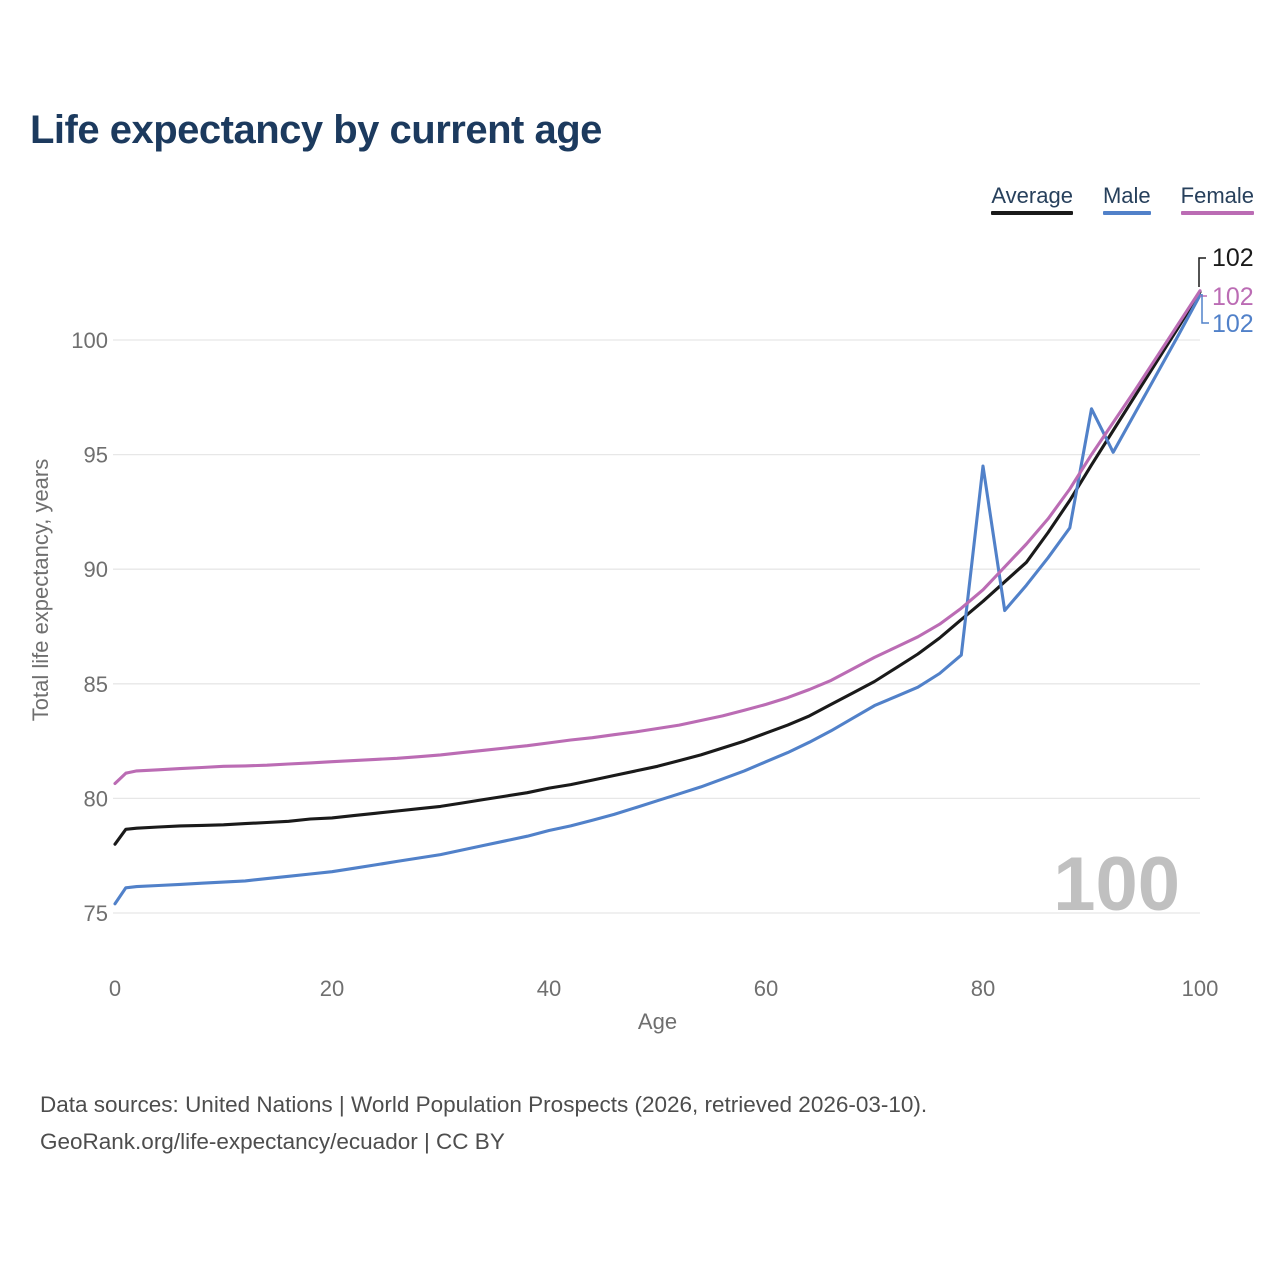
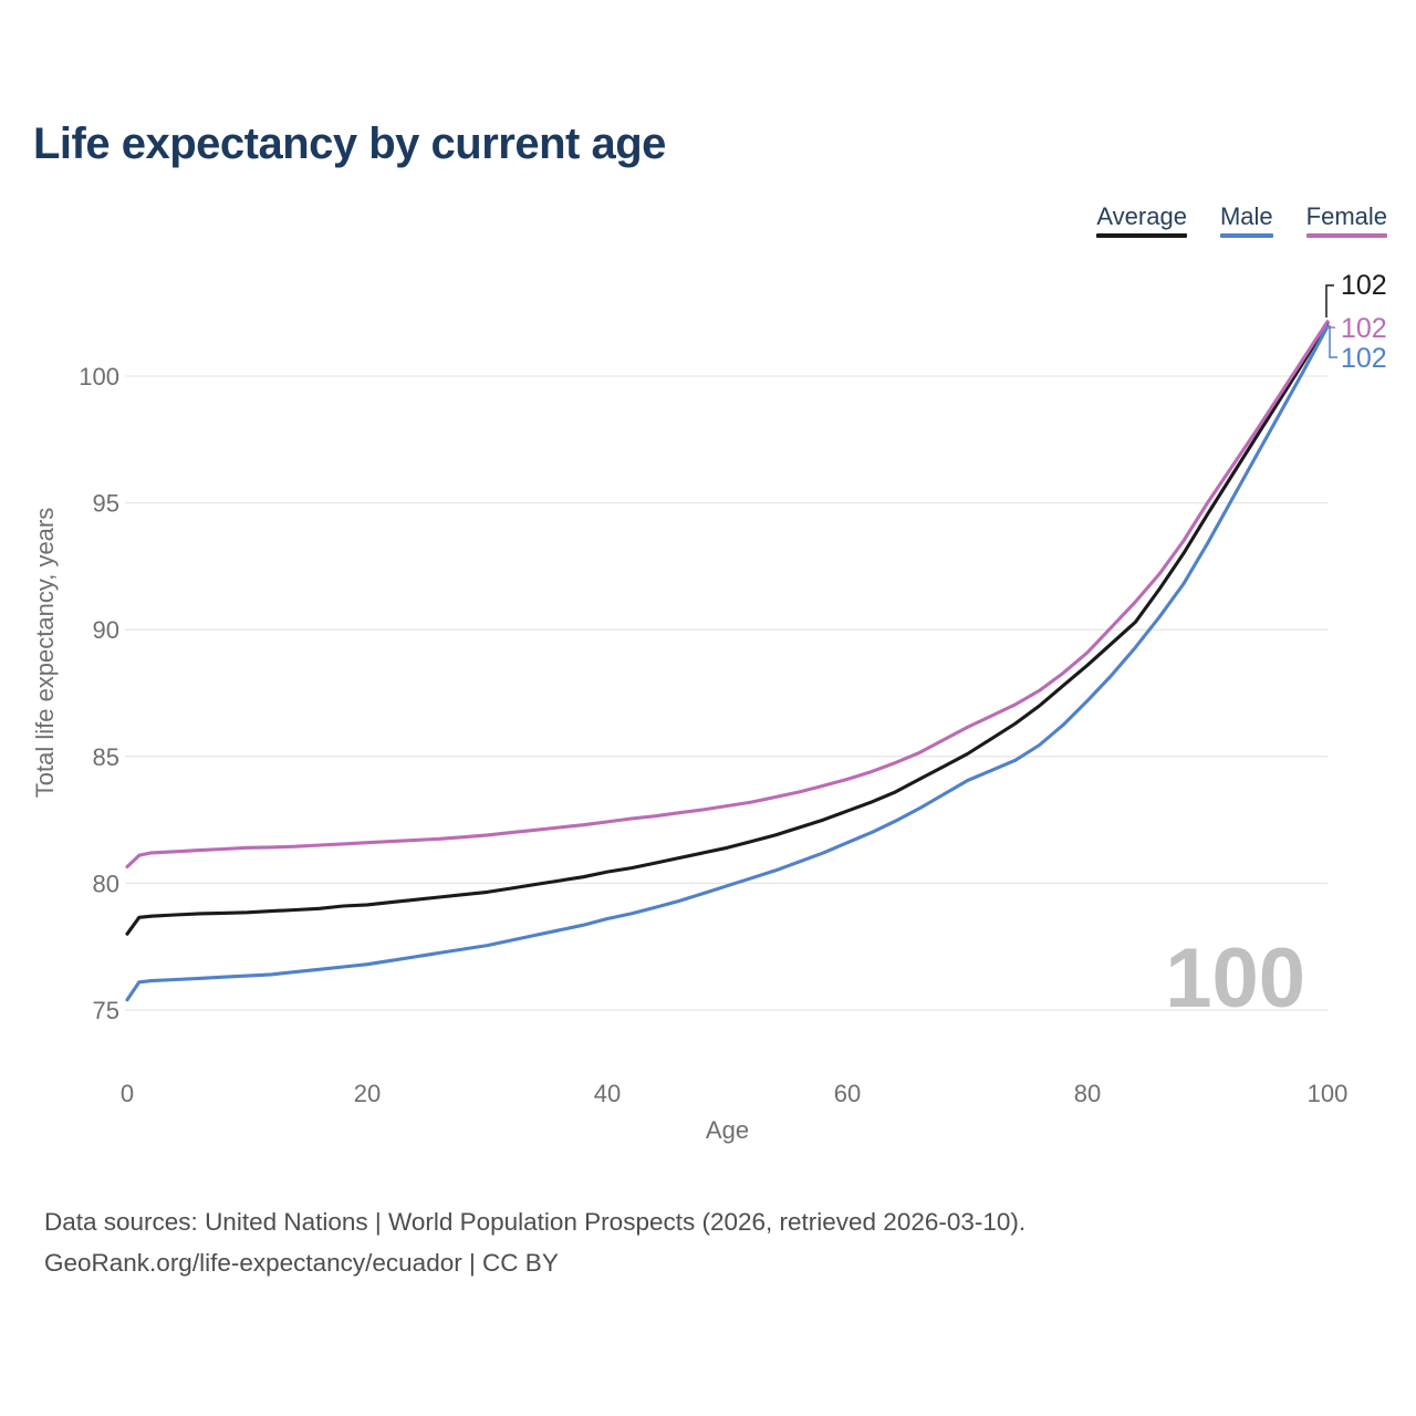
Male/80: 94.5 -> 87.2
Male/90: 97.0 -> 93.4
